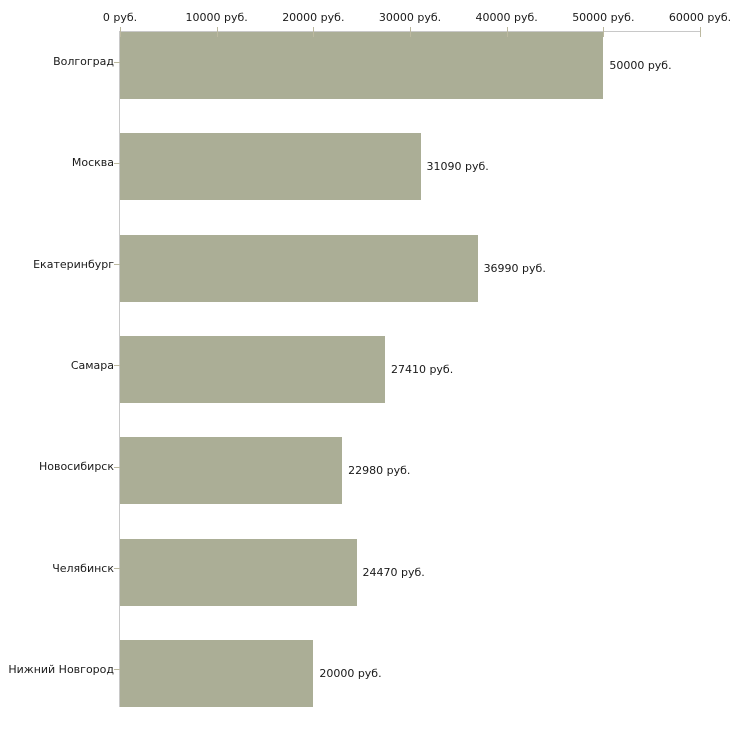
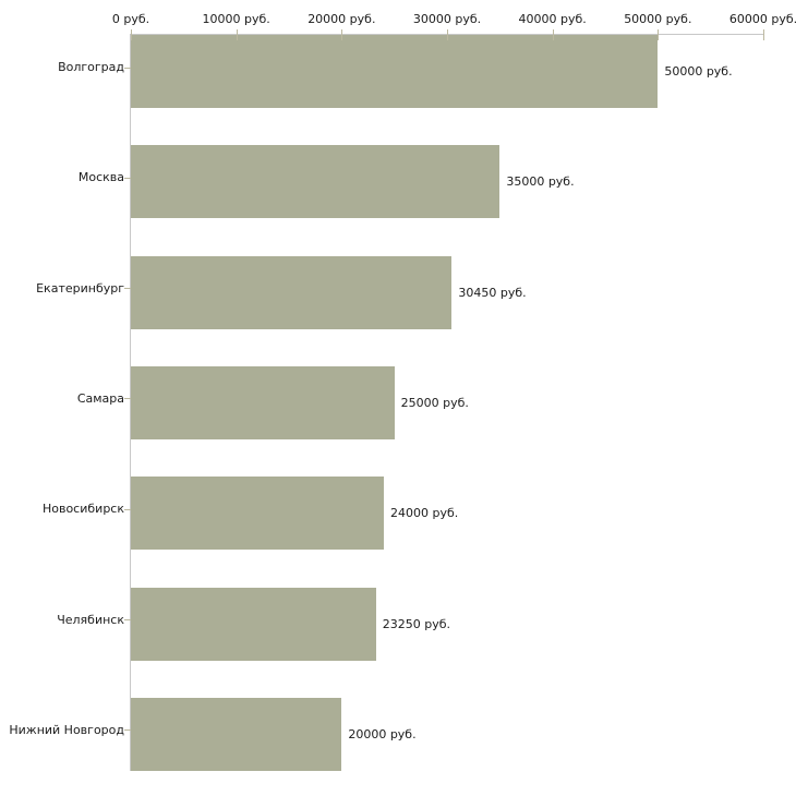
Москва: 31090 -> 35000
Екатеринбург: 36990 -> 30450
Самара: 27410 -> 25000
Новосибирск: 22980 -> 24000
Челябинск: 24470 -> 23250
